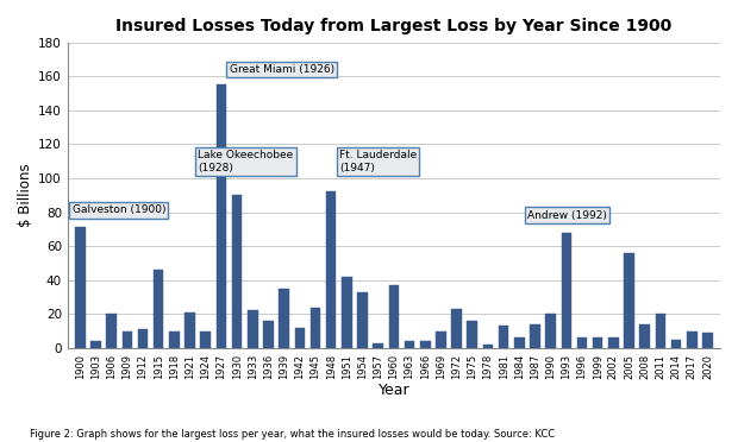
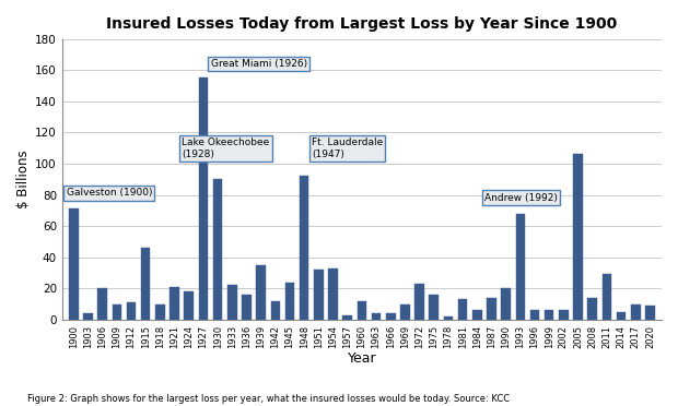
1924: 10 -> 18
1951: 42 -> 32
1960: 37 -> 12
2005: 56 -> 106
2011: 20 -> 29
